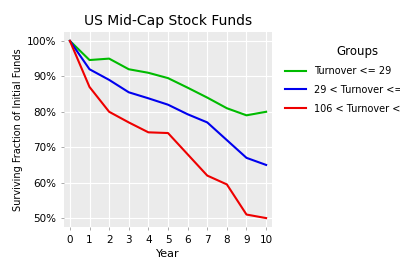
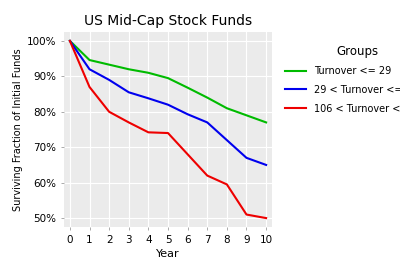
Turnover <= 29/2: 95.0% -> 93.3%
Turnover <= 29/10: 80.0% -> 77.0%
